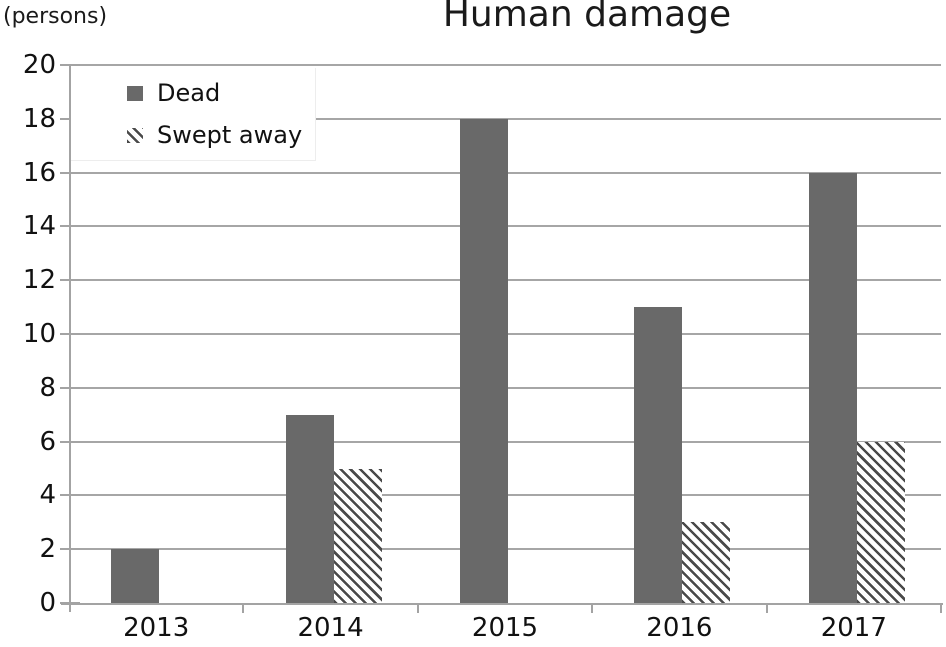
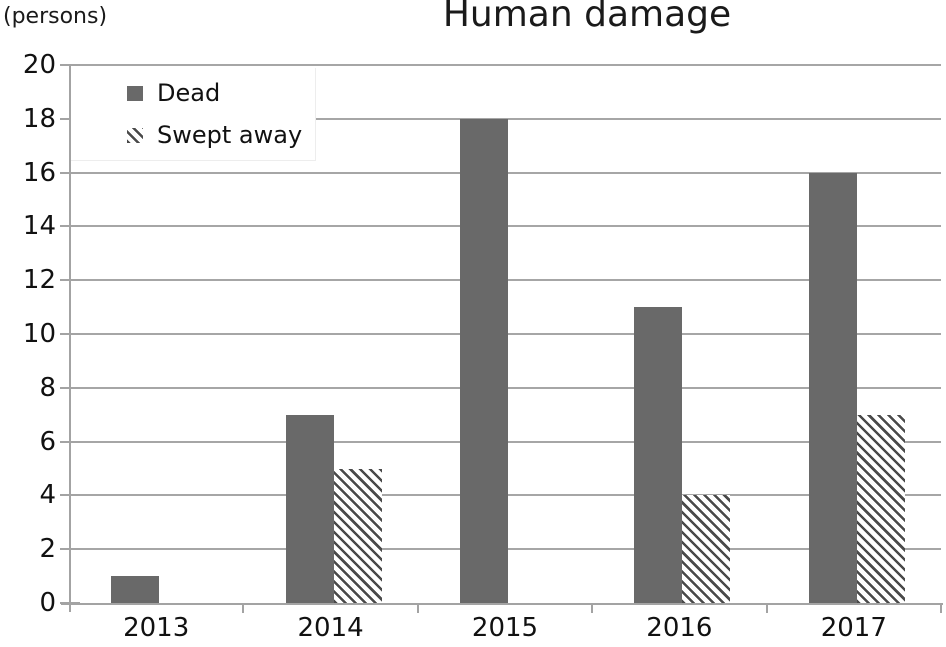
Dead/2013: 2 -> 1
Swept away/2016: 3 -> 4
Swept away/2017: 6 -> 7
